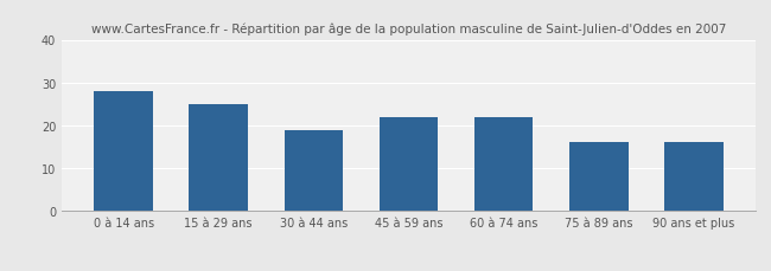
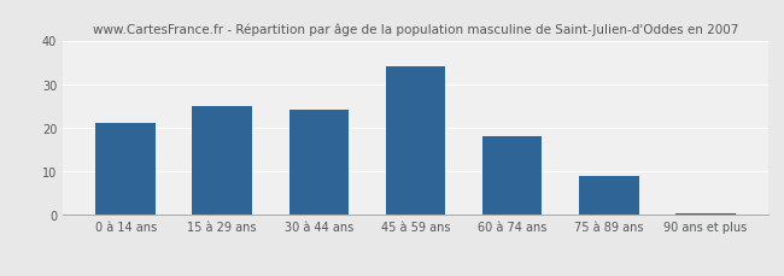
0 à 14 ans: 28.0 -> 21.0
30 à 44 ans: 19.0 -> 24.0
45 à 59 ans: 22.0 -> 34.0
60 à 74 ans: 22.0 -> 18.0
75 à 89 ans: 16.0 -> 9.0
90 ans et plus: 16.0 -> 0.4
